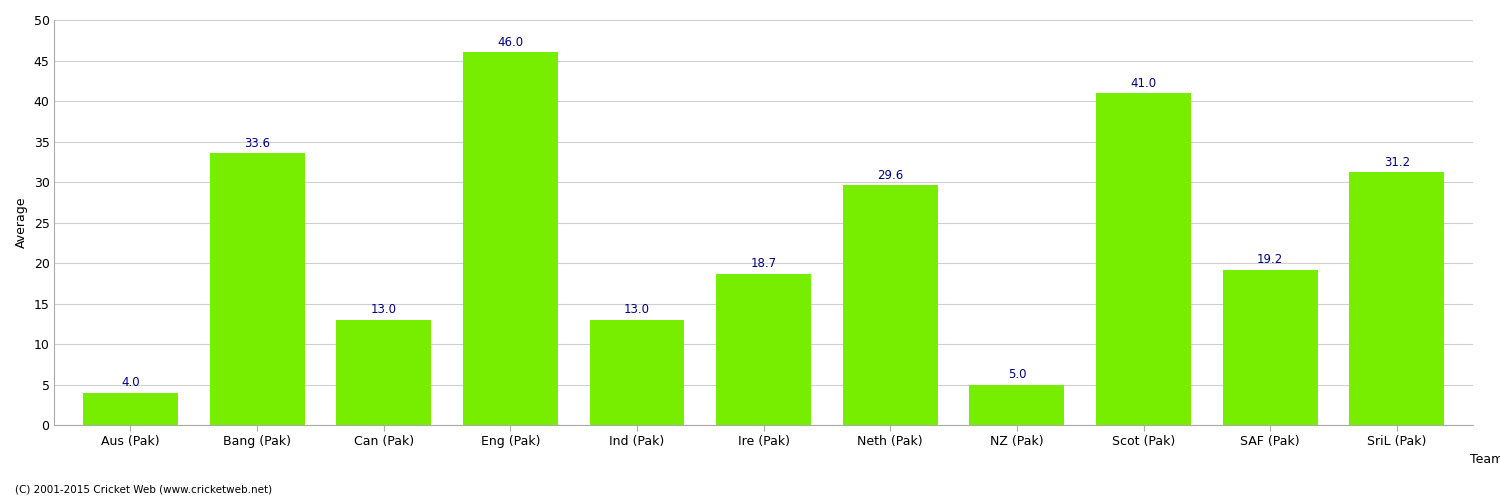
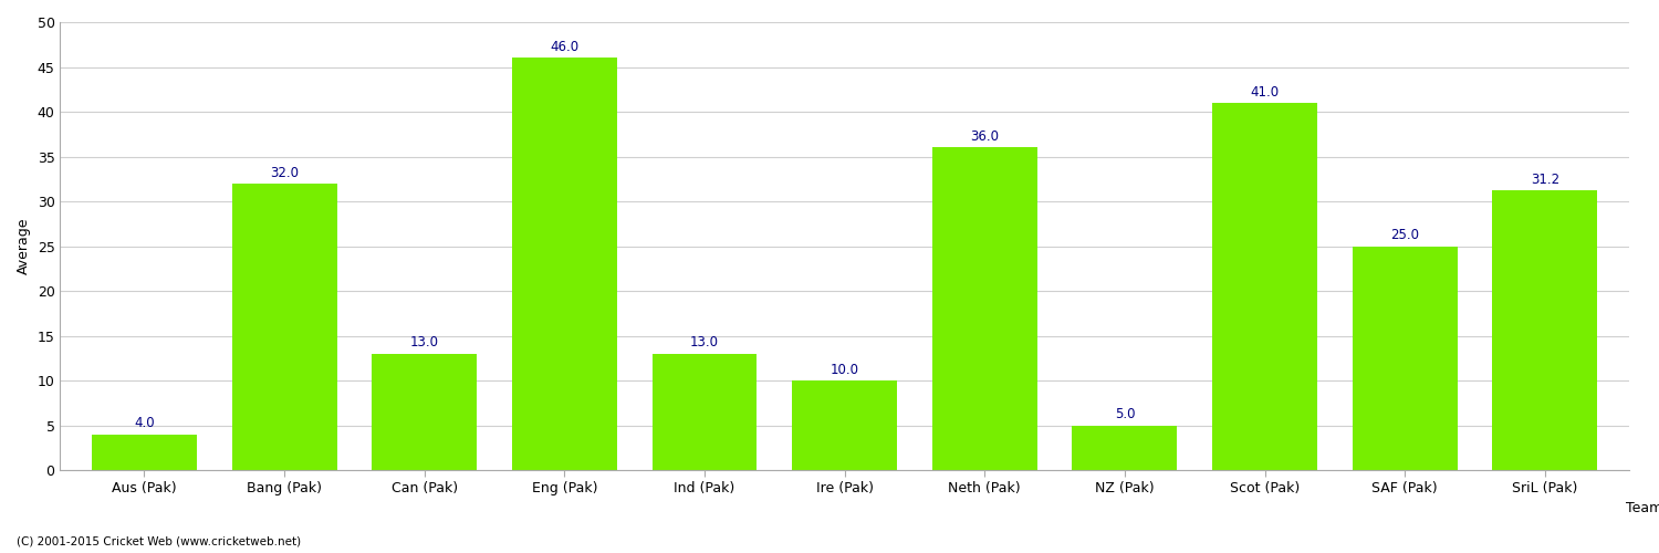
Bang (Pak): 33.6 -> 32.0
Ire (Pak): 18.7 -> 10.0
Neth (Pak): 29.6 -> 36.0
SAF (Pak): 19.2 -> 25.0
